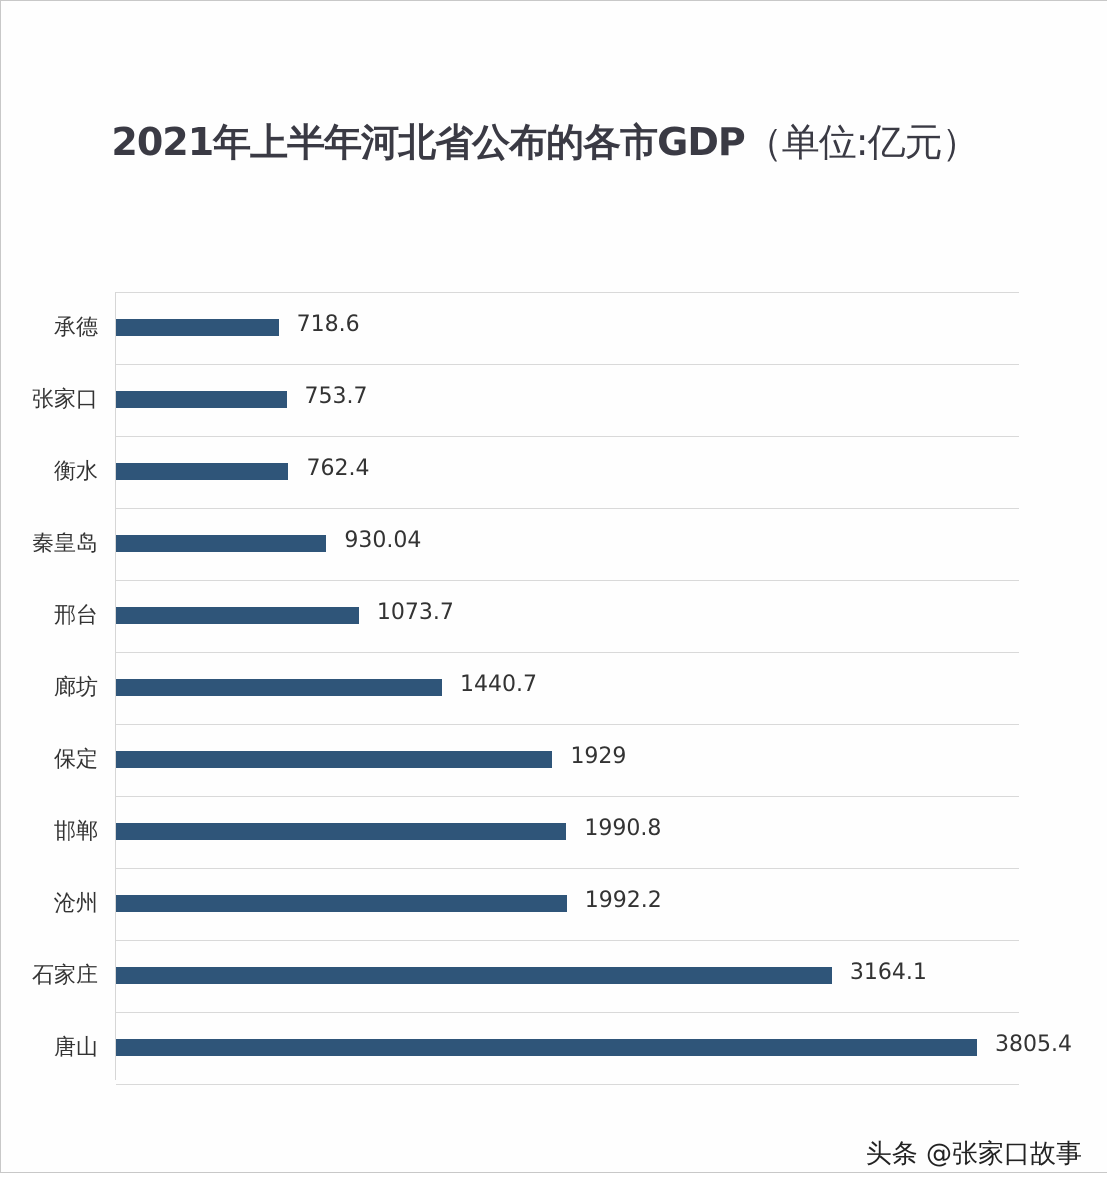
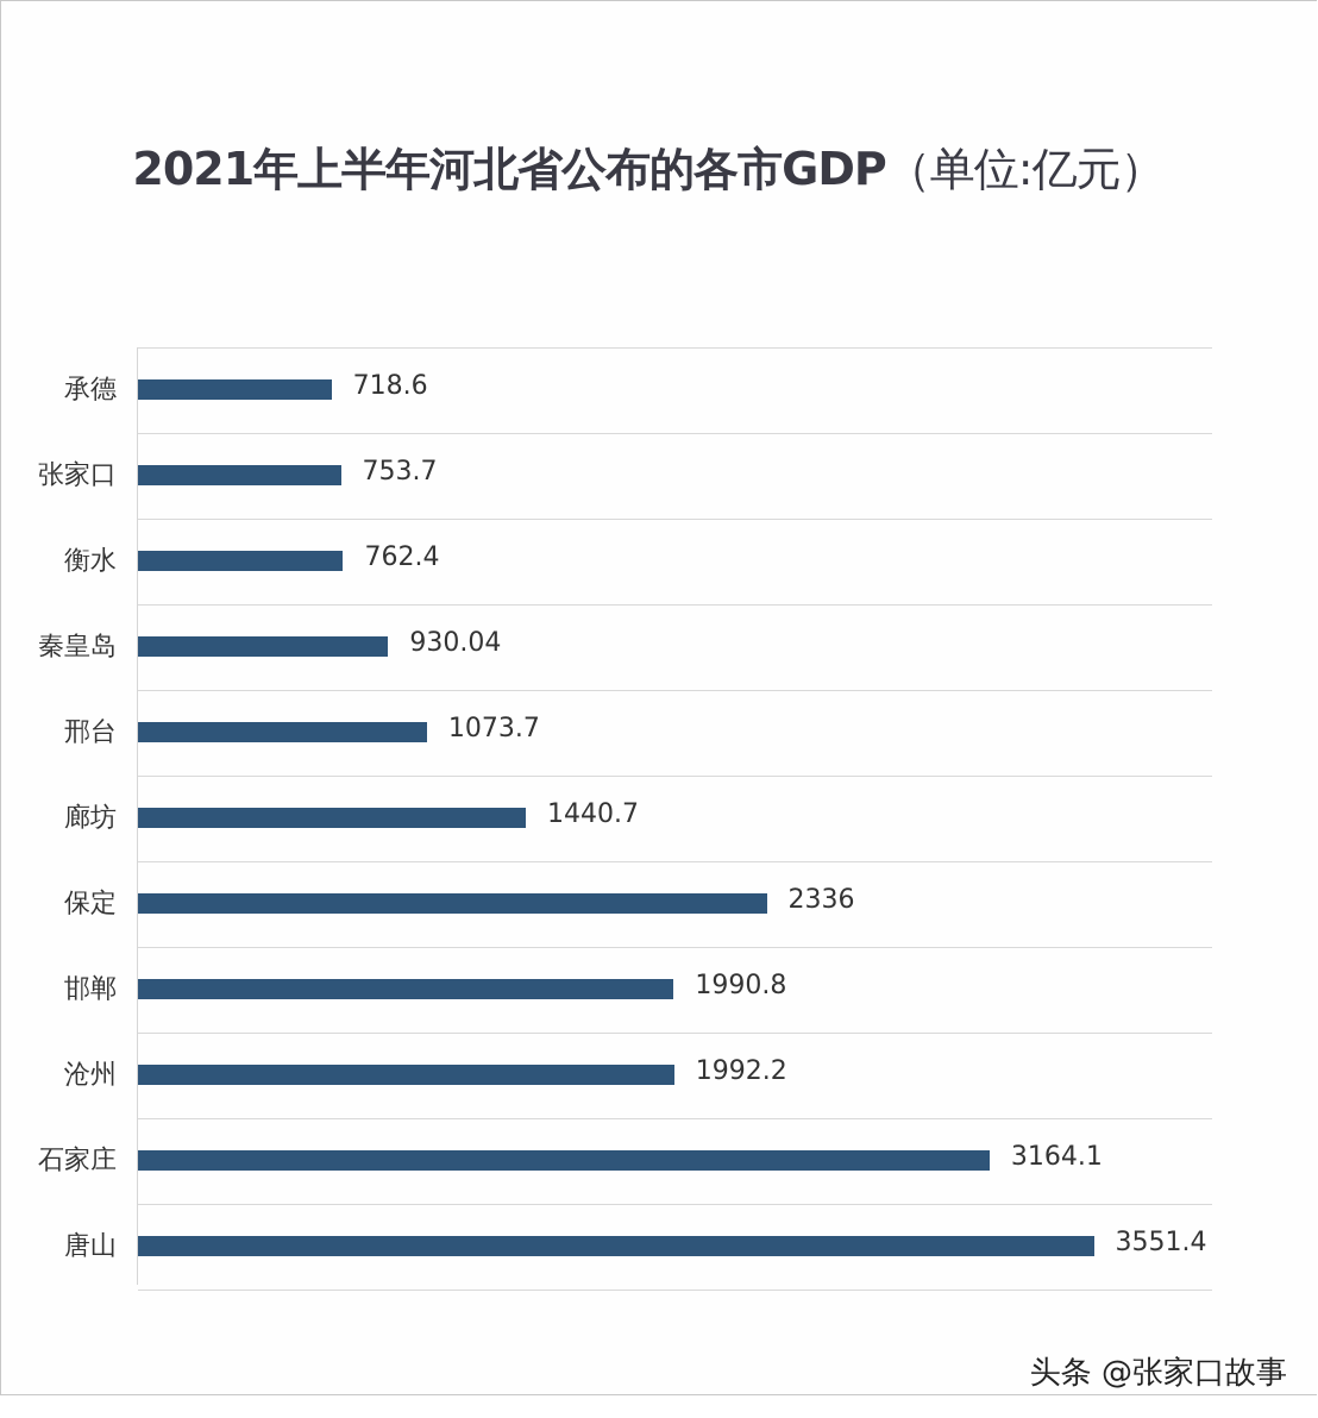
保定: 1929 -> 2336
唐山: 3805.4 -> 3551.4
